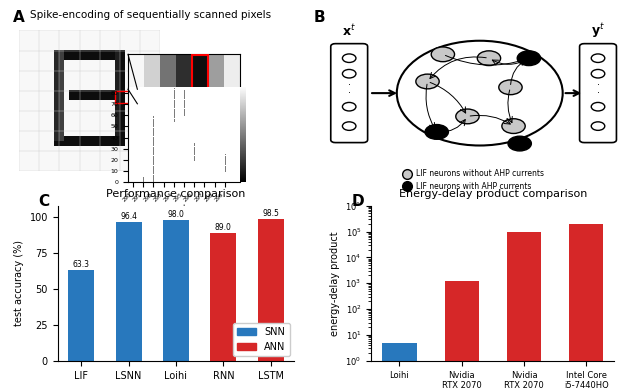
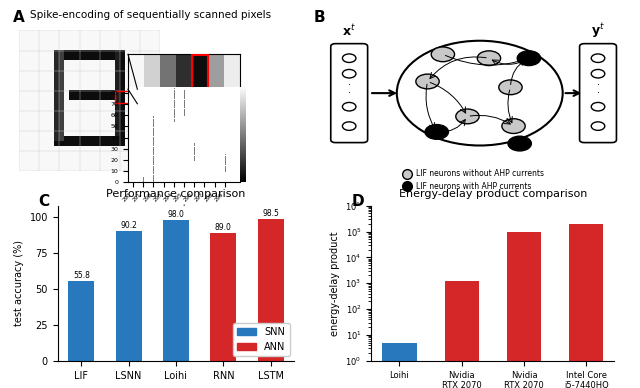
Performance comparison/LIF: 63.3 -> 55.8
Performance comparison/LSNN: 96.4 -> 90.2
